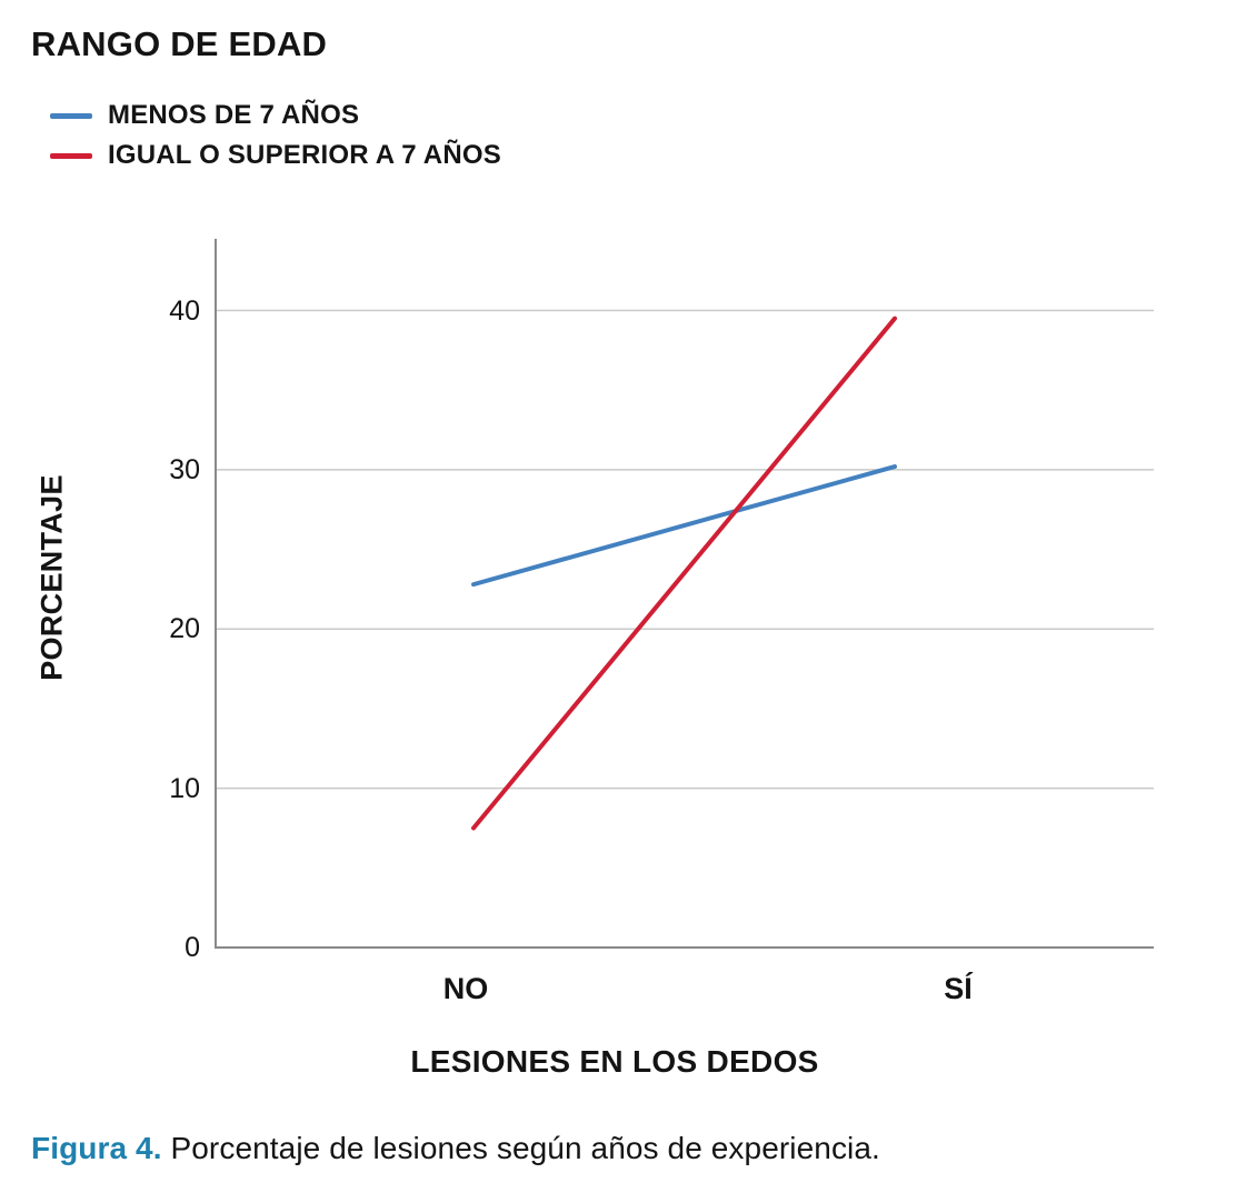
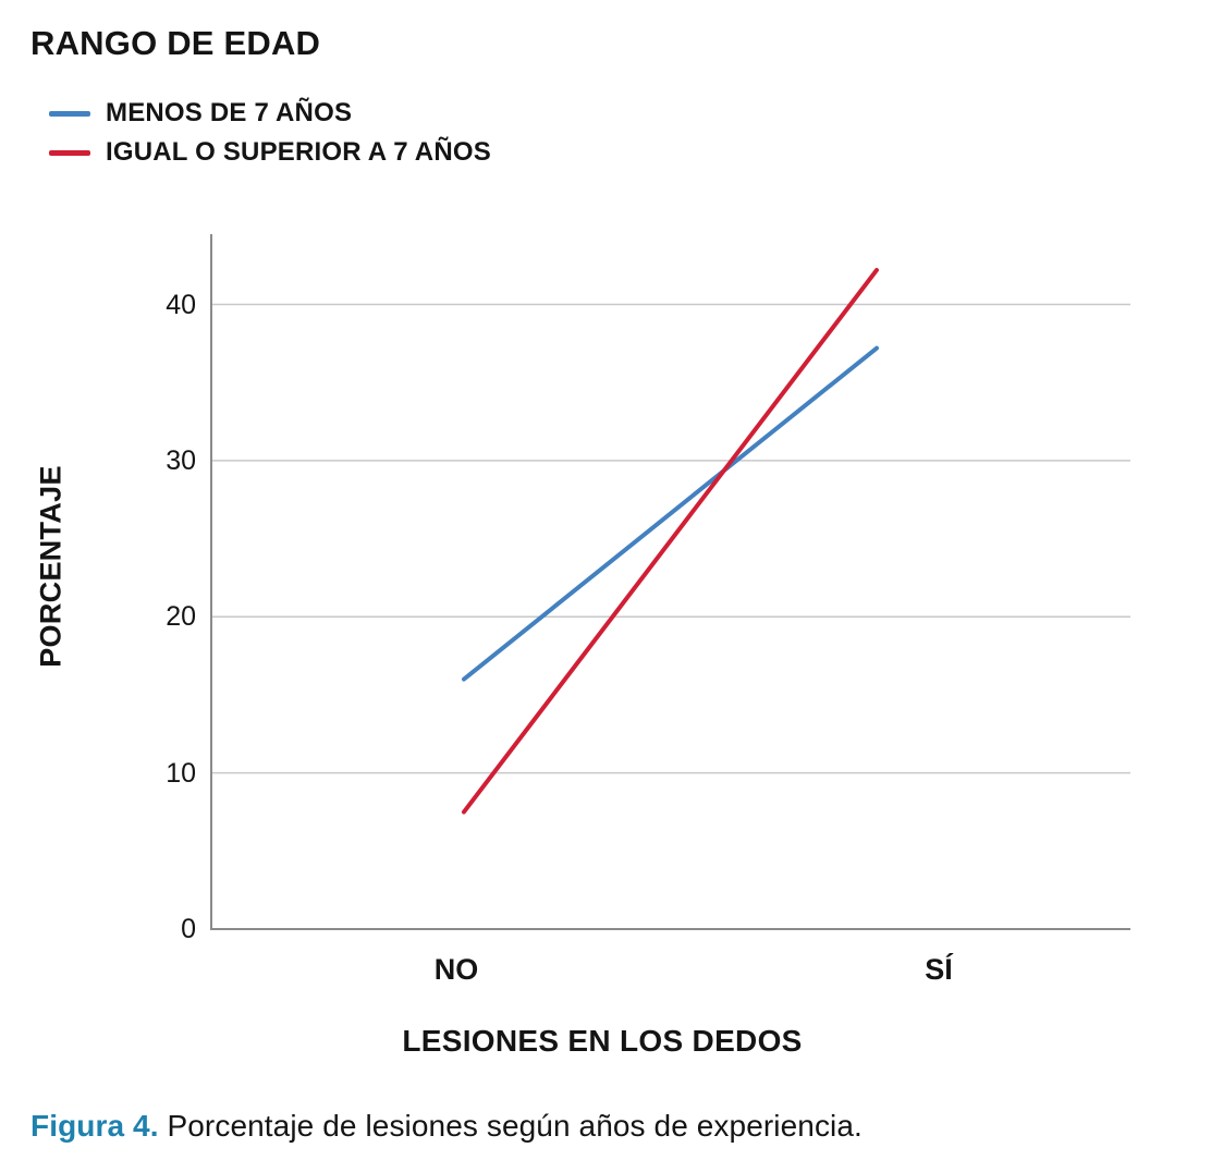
MENOS DE 7 AÑOS/NO: 22.8 -> 16.0
MENOS DE 7 AÑOS/SÍ: 30.2 -> 37.2
IGUAL O SUPERIOR A 7 AÑOS/SÍ: 39.5 -> 42.2
